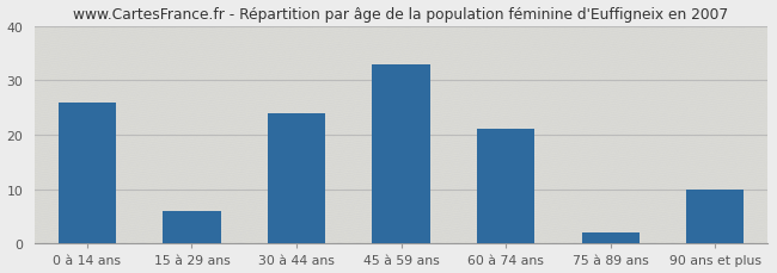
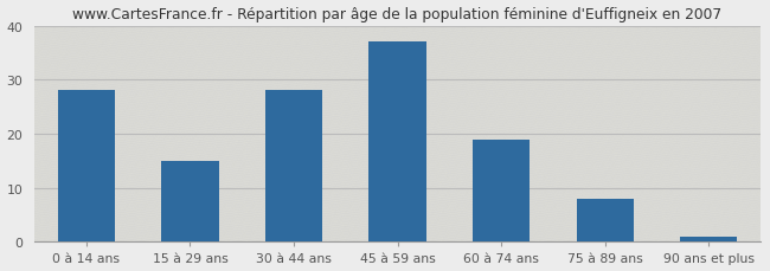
0 à 14 ans: 26 -> 28
15 à 29 ans: 6 -> 15
30 à 44 ans: 24 -> 28
45 à 59 ans: 33 -> 37
60 à 74 ans: 21 -> 19
75 à 89 ans: 2 -> 8
90 ans et plus: 10 -> 1
